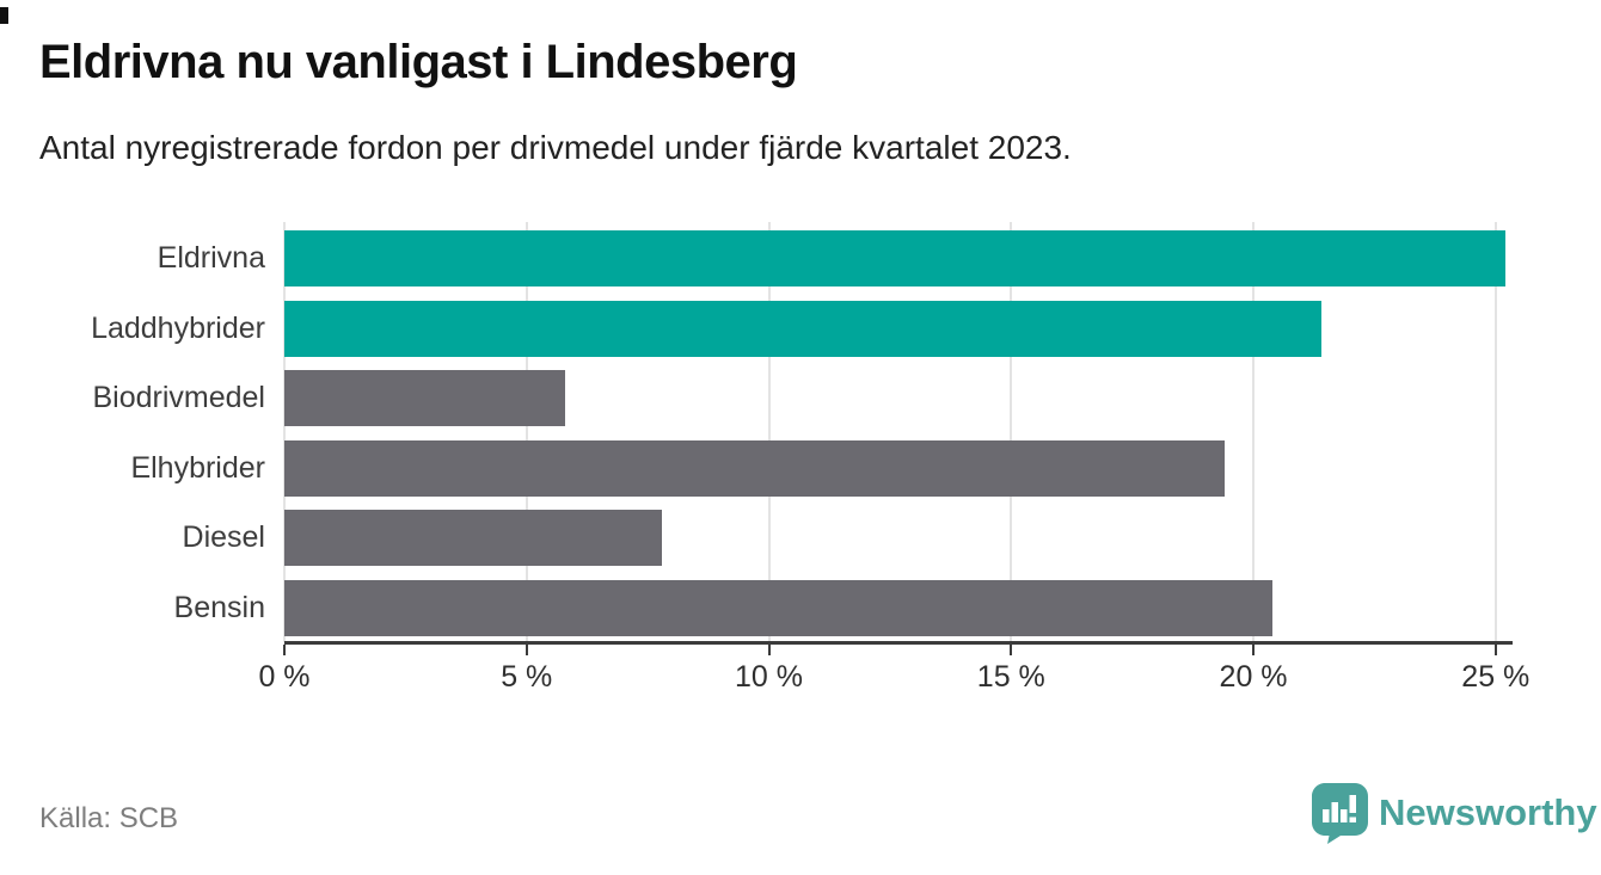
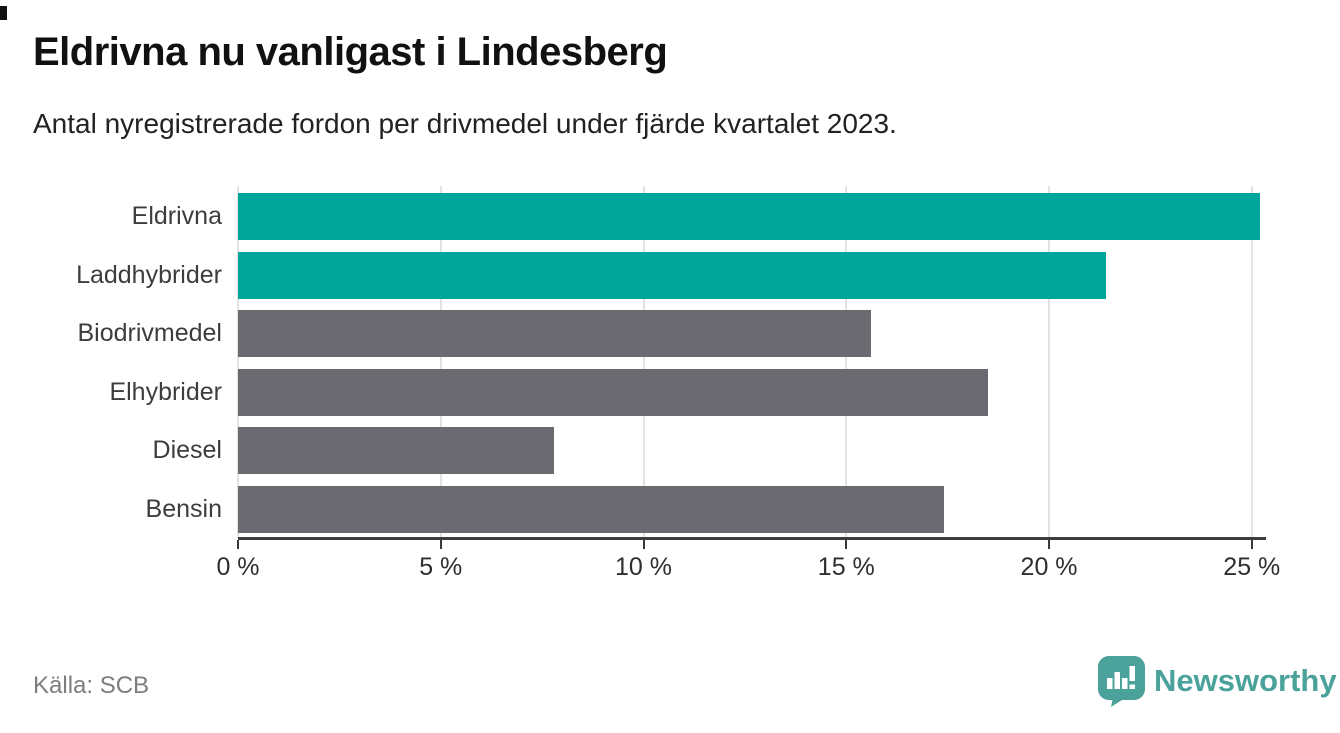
Biodrivmedel: 5.8% -> 15.6%
Elhybrider: 19.4% -> 18.5%
Bensin: 20.4% -> 17.4%
